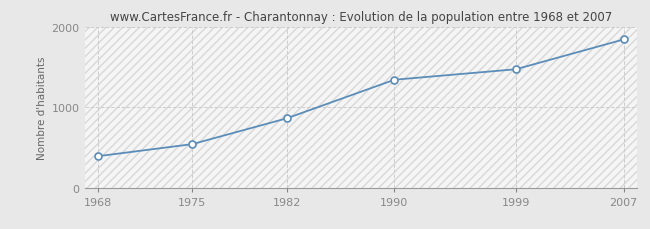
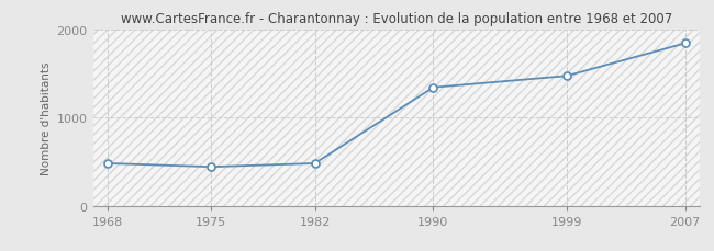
1968: 390 -> 480
1975: 540 -> 440
1982: 860 -> 480
